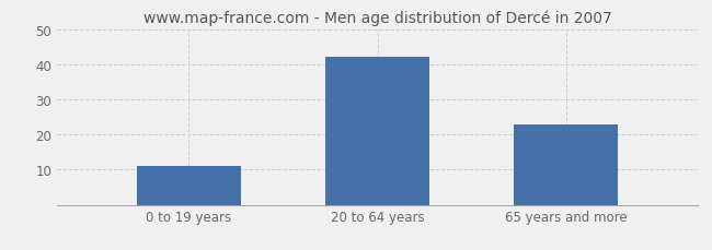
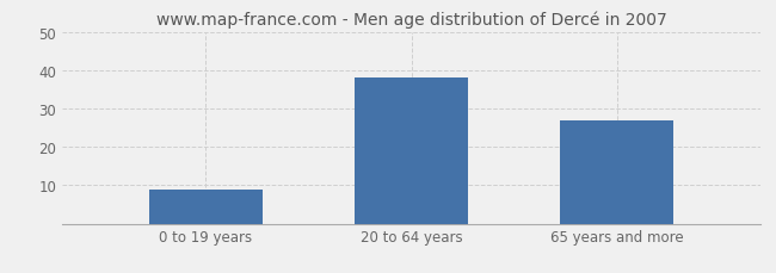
0 to 19 years: 11 -> 9
20 to 64 years: 42 -> 38
65 years and more: 23 -> 27
